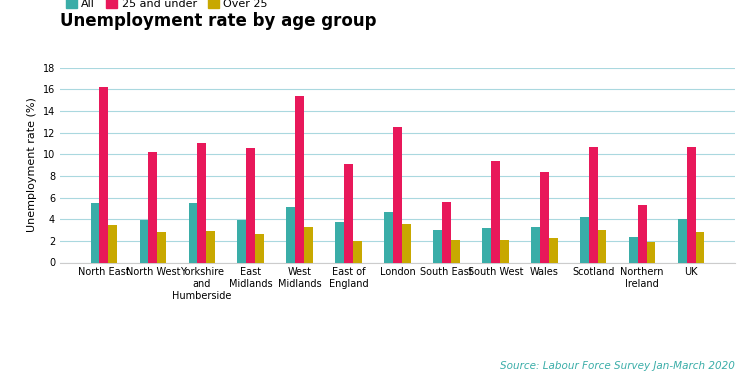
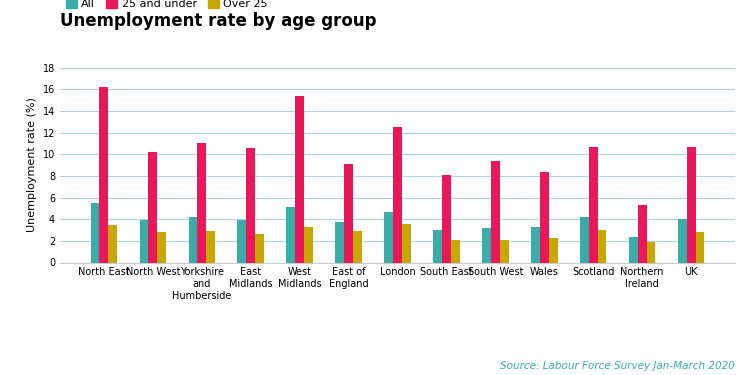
All/Yorkshire and Humberside: 5.5 -> 4.2
Over 25/East of England: 2.0 -> 2.9
25 and under/South East: 5.6 -> 8.1
